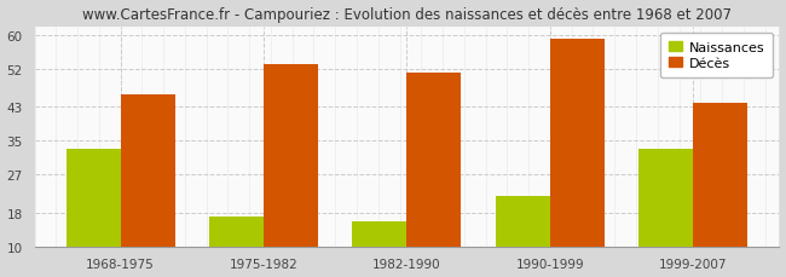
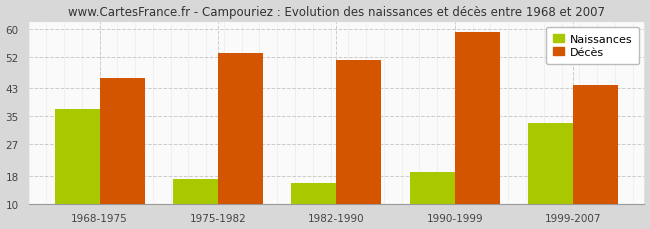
Naissances/1968-1975: 33 -> 37
Naissances/1990-1999: 22 -> 19
